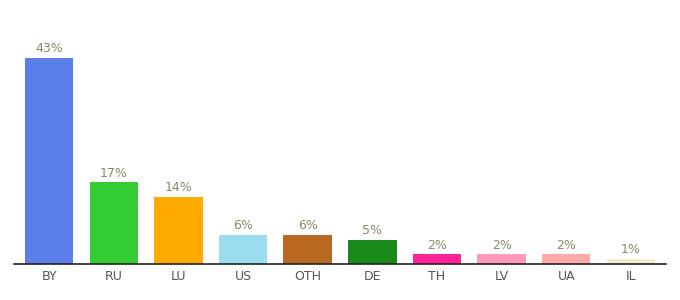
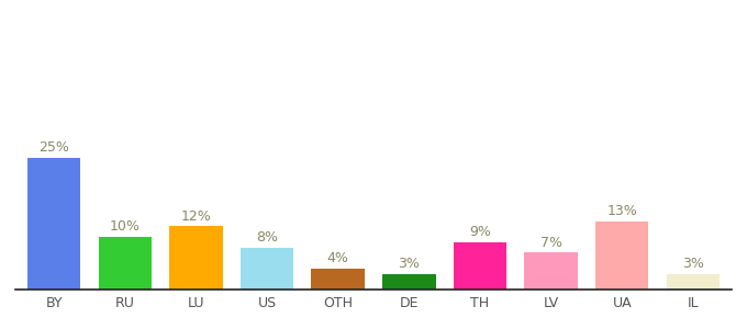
BY: 43% -> 25%
RU: 17% -> 10%
LU: 14% -> 12%
US: 6% -> 8%
OTH: 6% -> 4%
DE: 5% -> 3%
TH: 2% -> 9%
LV: 2% -> 7%
UA: 2% -> 13%
IL: 1% -> 3%
